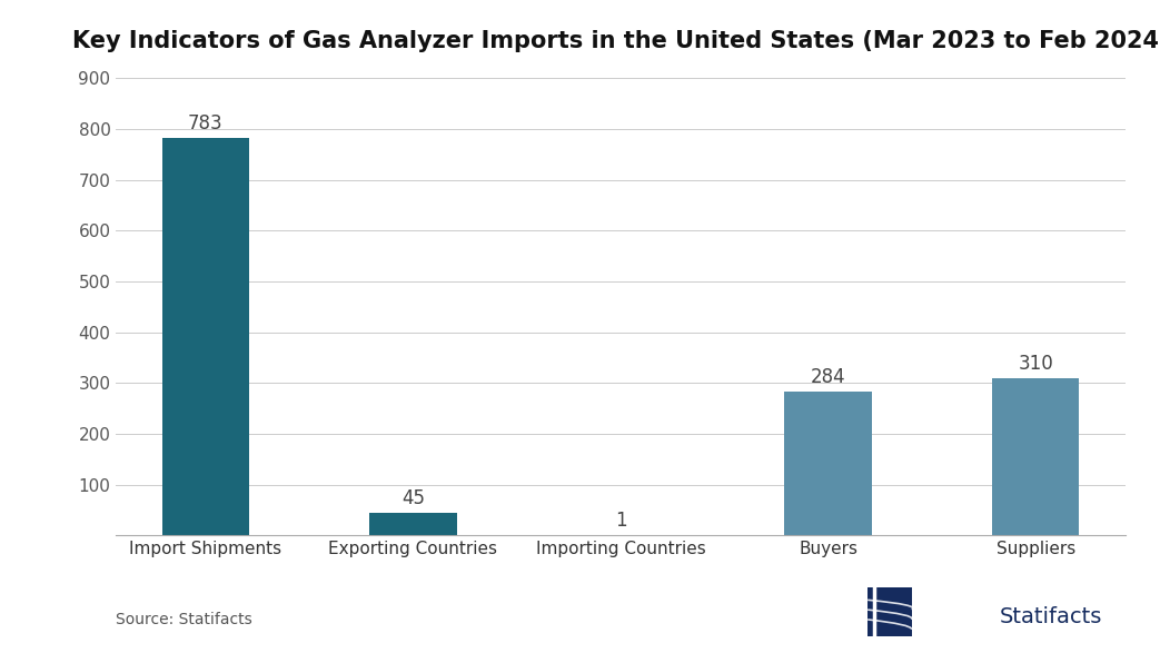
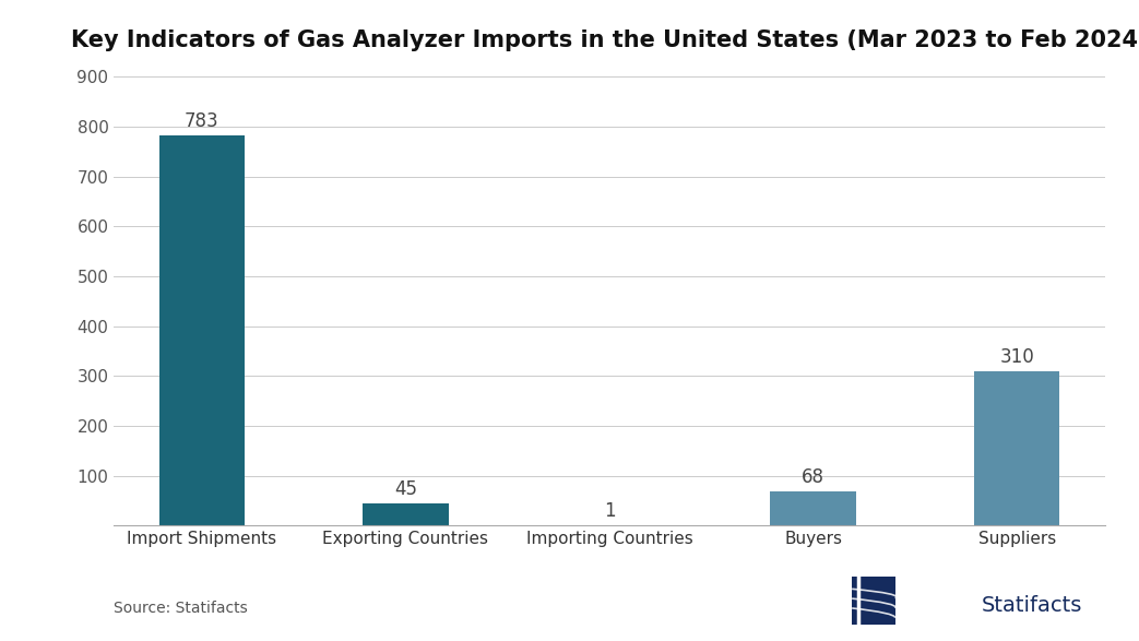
Buyers: 284 -> 68
